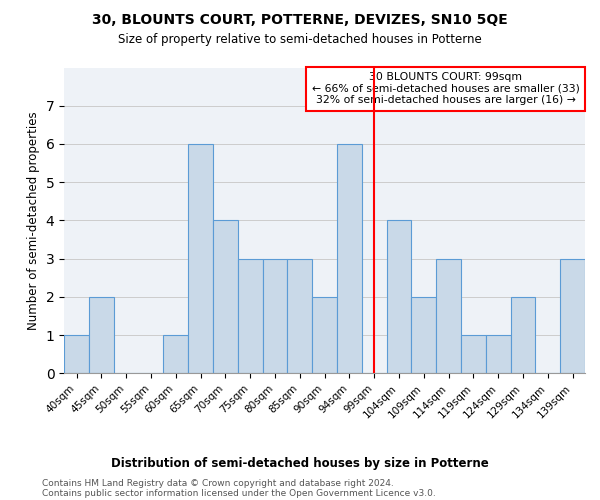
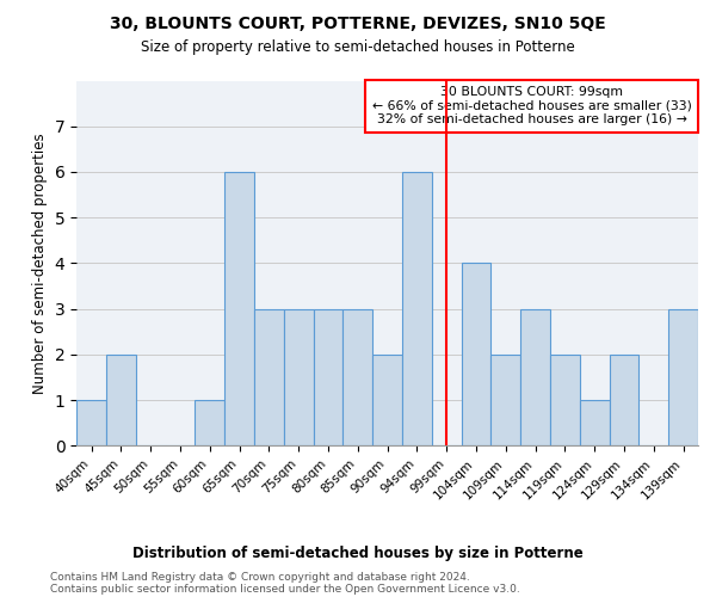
70sqm: 4 -> 3
119sqm: 1 -> 2
